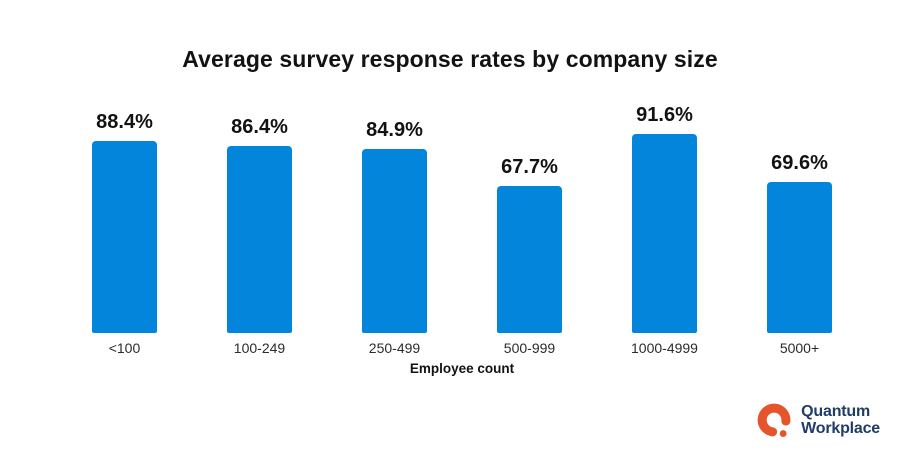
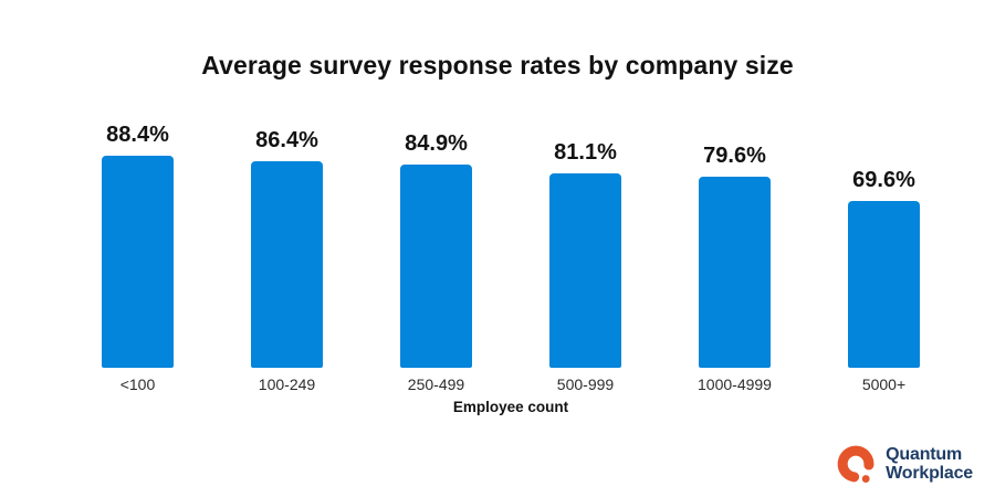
500-999: 67.7% -> 81.1%
1000-4999: 91.6% -> 79.6%
